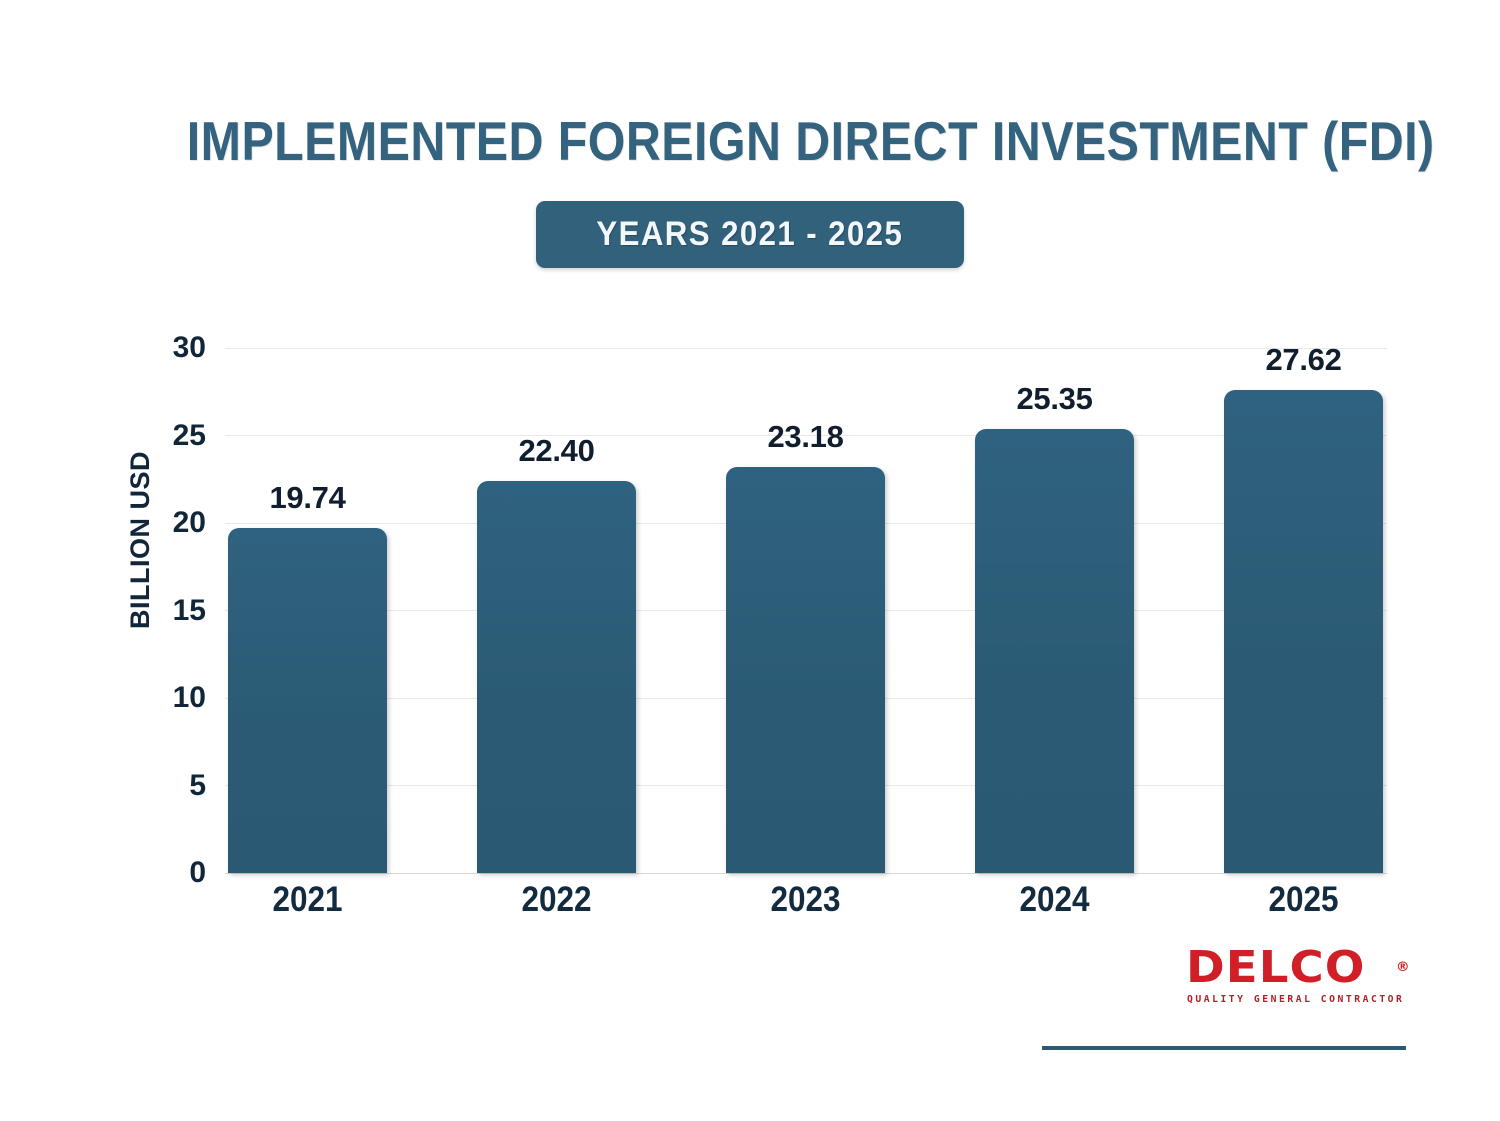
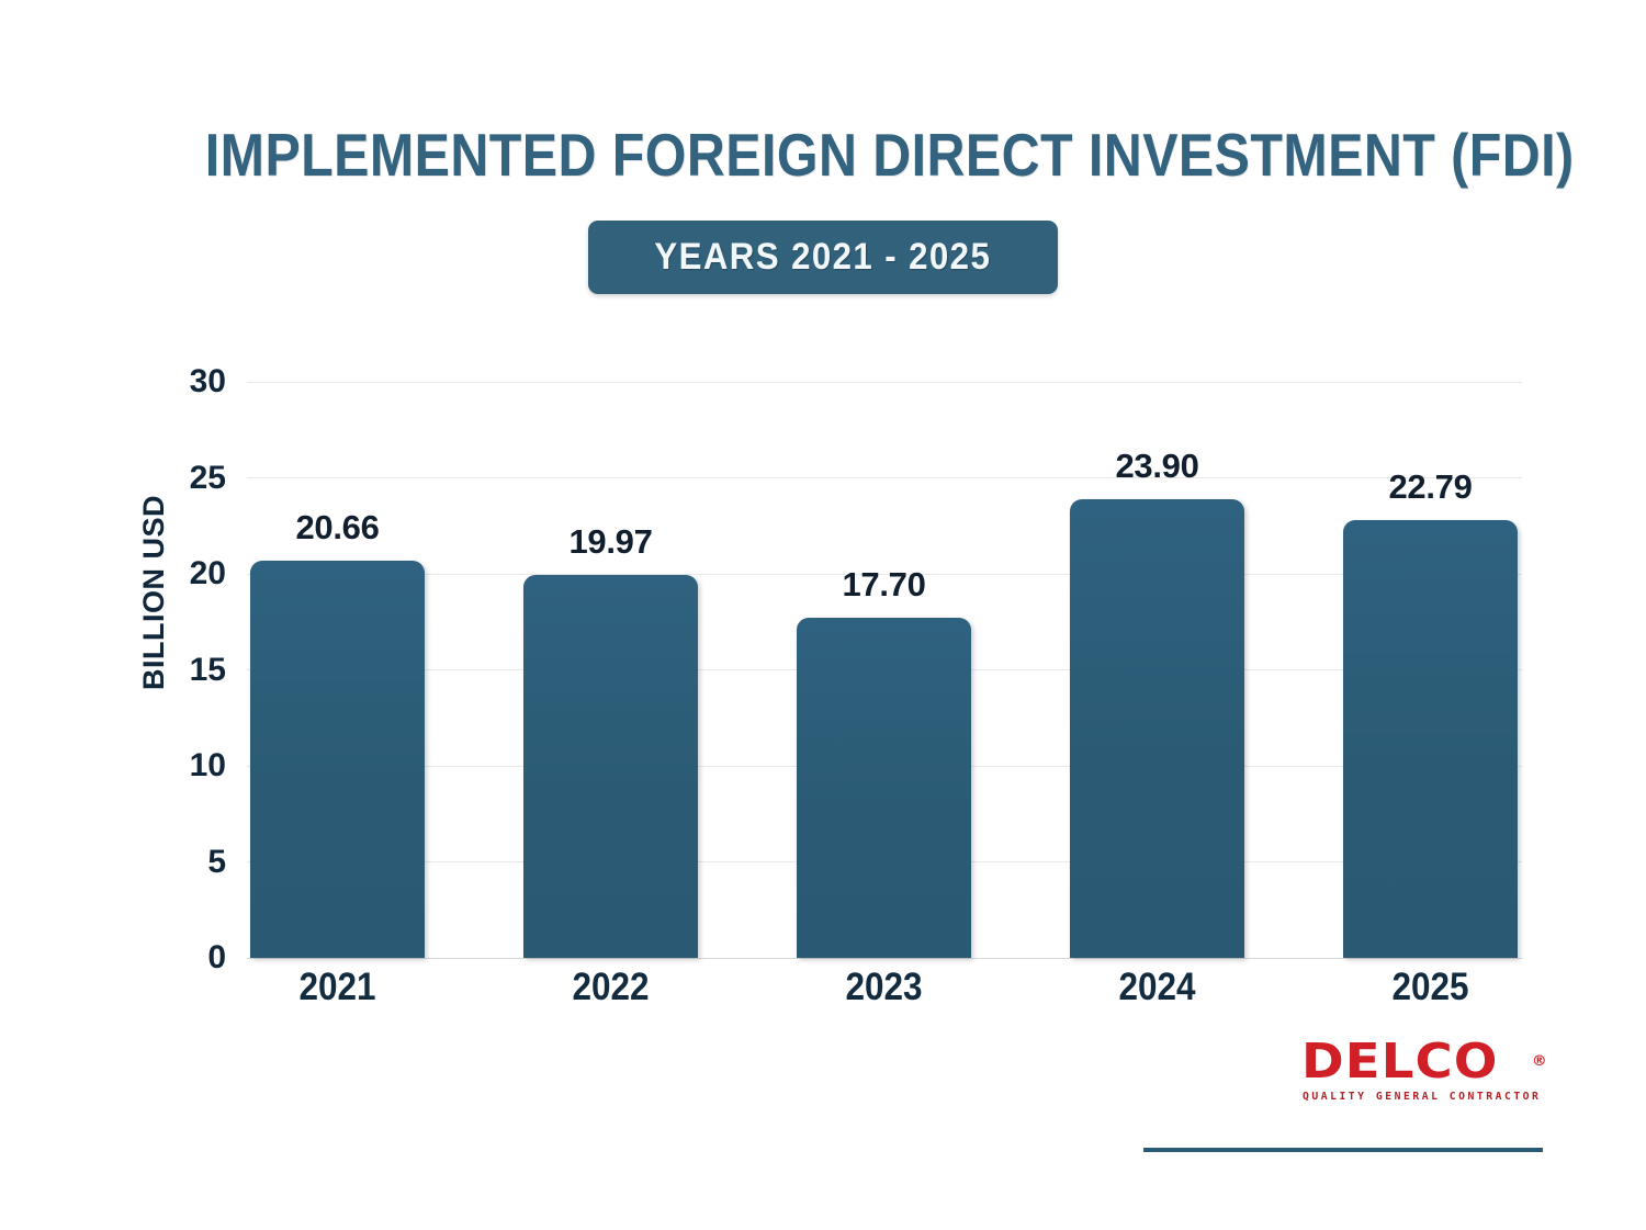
2021: 19.74 -> 20.66
2022: 22.40 -> 19.97
2023: 23.18 -> 17.70
2024: 25.35 -> 23.90
2025: 27.62 -> 22.79
